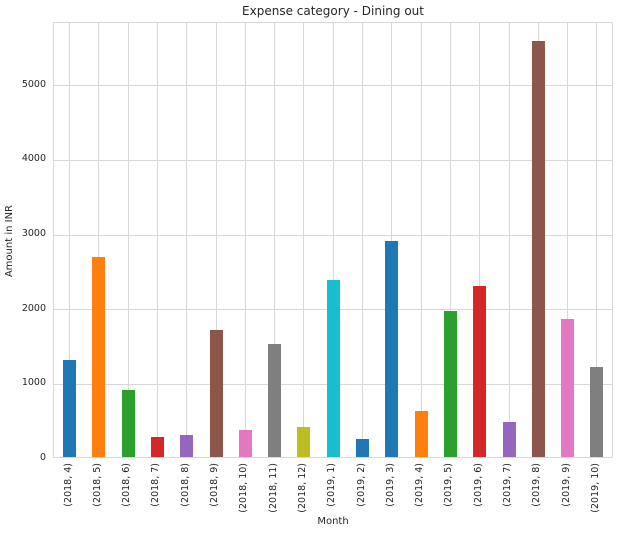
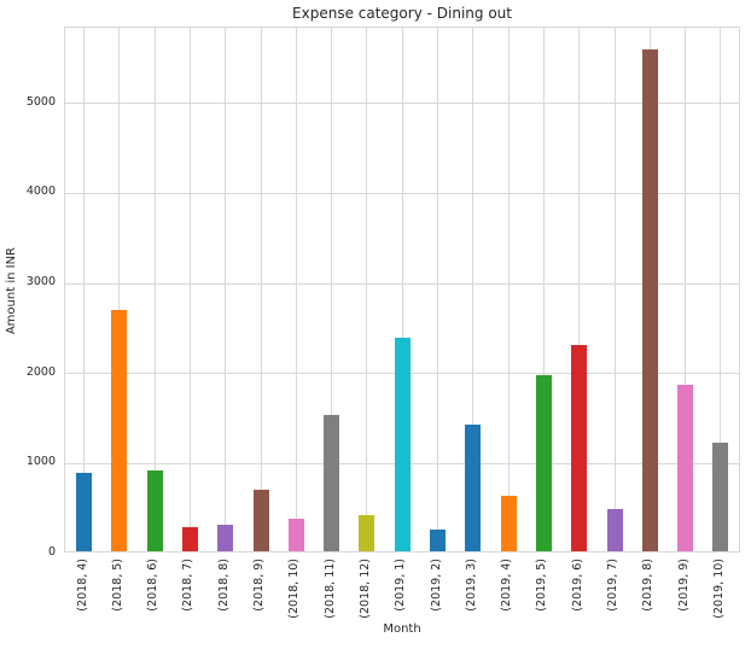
(2018, 4): 1300 -> 900
(2018, 9): 1700 -> 700
(2019, 3): 2900 -> 1400
